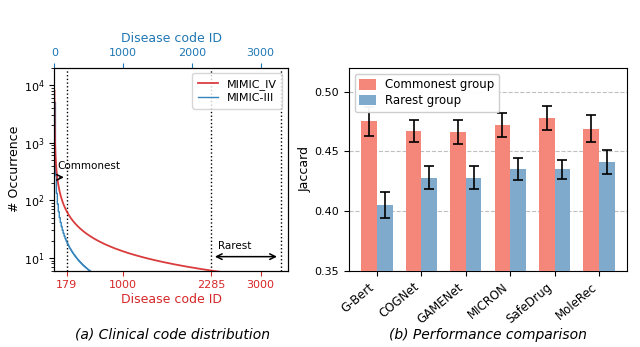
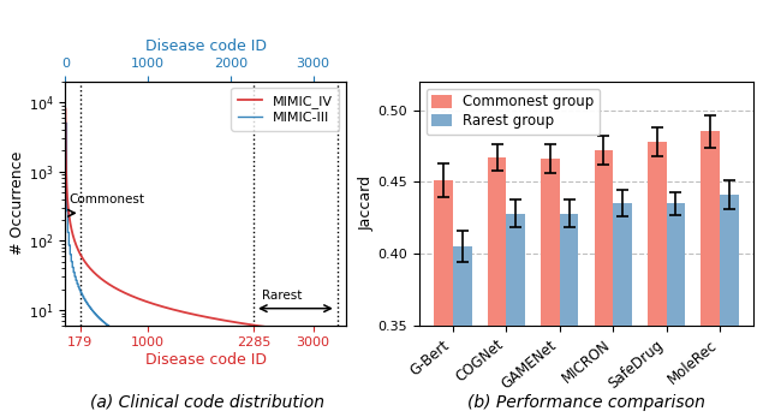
Commonest group/G-Bert: 0.475 -> 0.451
Commonest group/MoleRec: 0.469 -> 0.485
